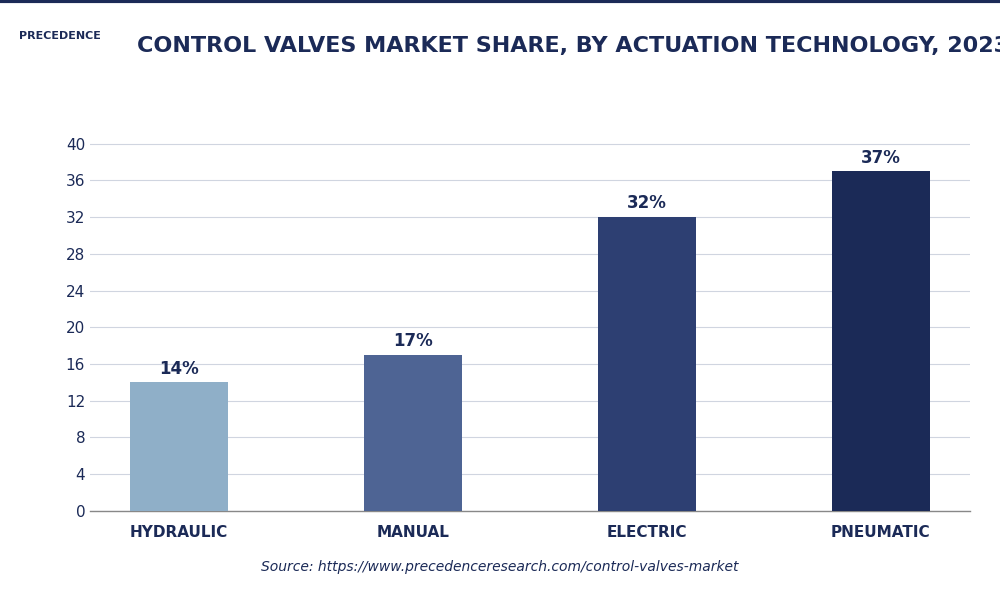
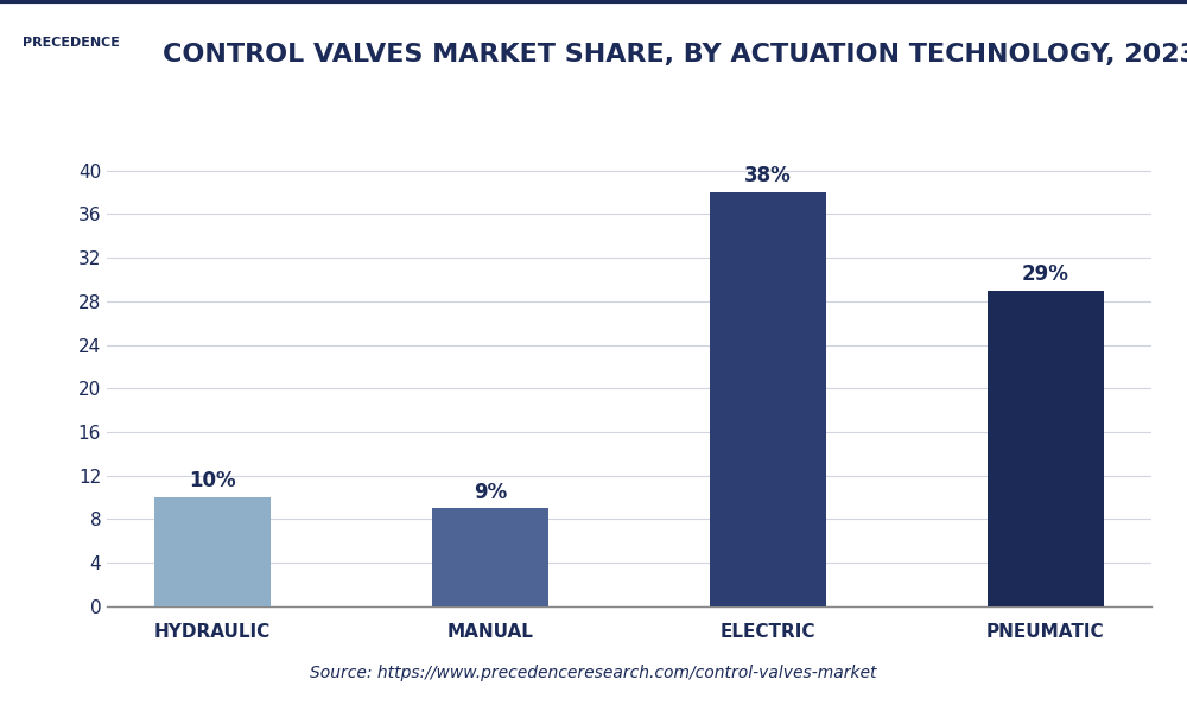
HYDRAULIC: 14% -> 10%
MANUAL: 17% -> 9%
ELECTRIC: 32% -> 38%
PNEUMATIC: 37% -> 29%
